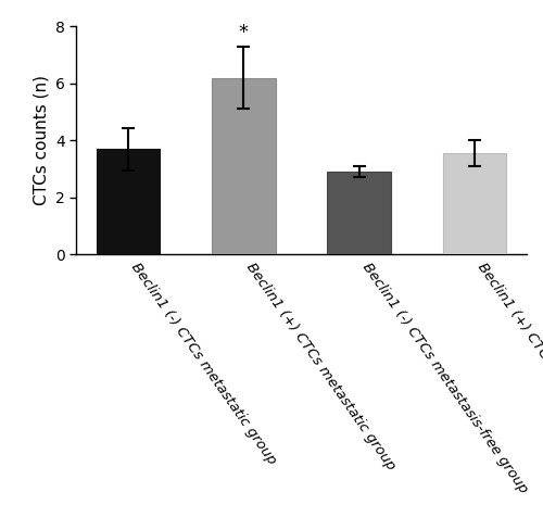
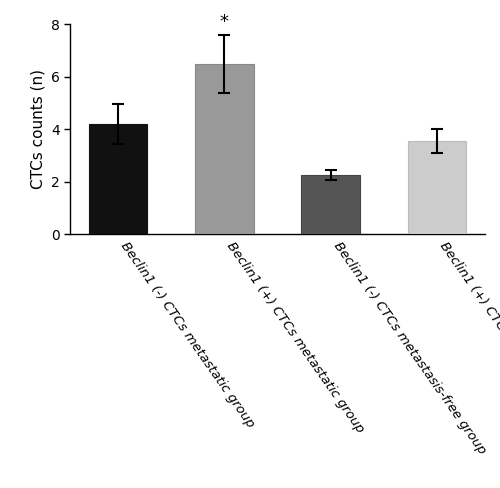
Beclin1 (-) CTCs metastatic group: 3.70 -> 4.20
Beclin1 (+) CTCs metastatic group: 6.20 -> 6.50
Beclin1 (-) CTCs metastasis-free group: 2.90 -> 2.25
